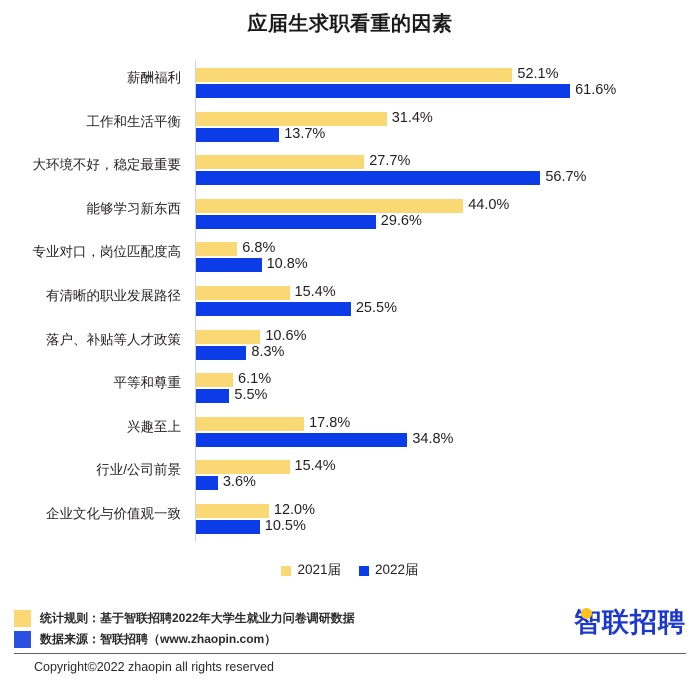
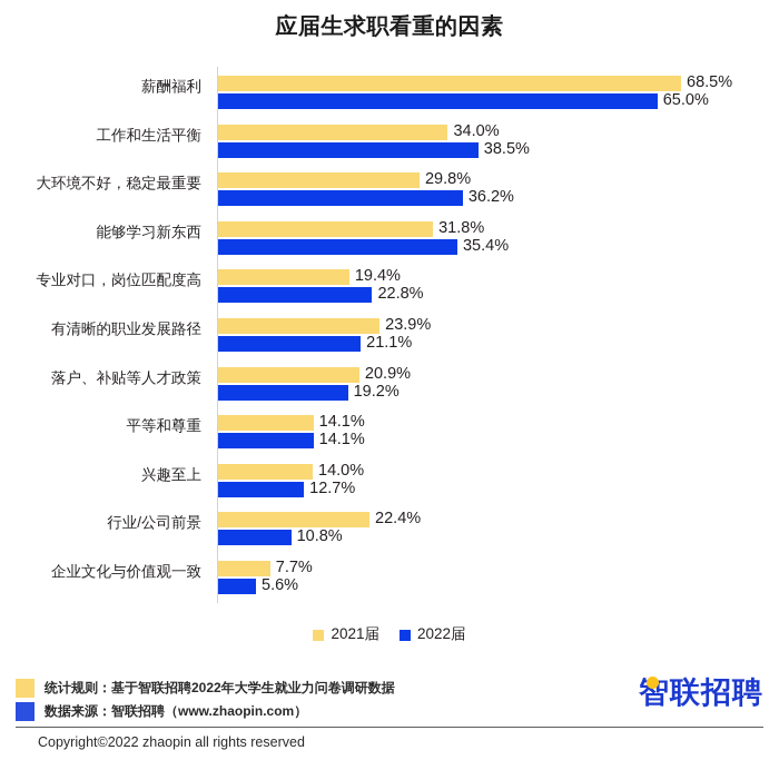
2021届/薪酬福利: 52.1% -> 68.5%
2022届/薪酬福利: 61.6% -> 65.0%
2021届/工作和生活平衡: 31.4% -> 34.0%
2022届/工作和生活平衡: 13.7% -> 38.5%
2021届/大环境不好，稳定最重要: 27.7% -> 29.8%
2022届/大环境不好，稳定最重要: 56.7% -> 36.2%
2021届/能够学习新东西: 44.0% -> 31.8%
2022届/能够学习新东西: 29.6% -> 35.4%
2021届/专业对口，岗位匹配度高: 6.8% -> 19.4%
2022届/专业对口，岗位匹配度高: 10.8% -> 22.8%
2021届/有清晰的职业发展路径: 15.4% -> 23.9%
2022届/有清晰的职业发展路径: 25.5% -> 21.1%
2021届/落户、补贴等人才政策: 10.6% -> 20.9%
2022届/落户、补贴等人才政策: 8.3% -> 19.2%
2021届/平等和尊重: 6.1% -> 14.1%
2022届/平等和尊重: 5.5% -> 14.1%
2021届/兴趣至上: 17.8% -> 14.0%
2022届/兴趣至上: 34.8% -> 12.7%
2021届/行业/公司前景: 15.4% -> 22.4%
2022届/行业/公司前景: 3.6% -> 10.8%
2021届/企业文化与价值观一致: 12.0% -> 7.7%
2022届/企业文化与价值观一致: 10.5% -> 5.6%
